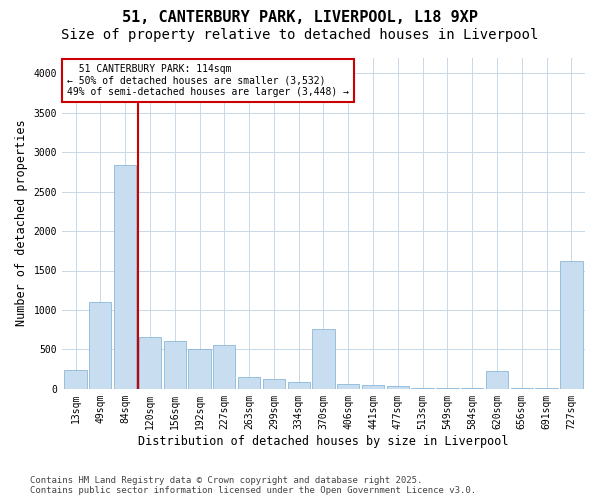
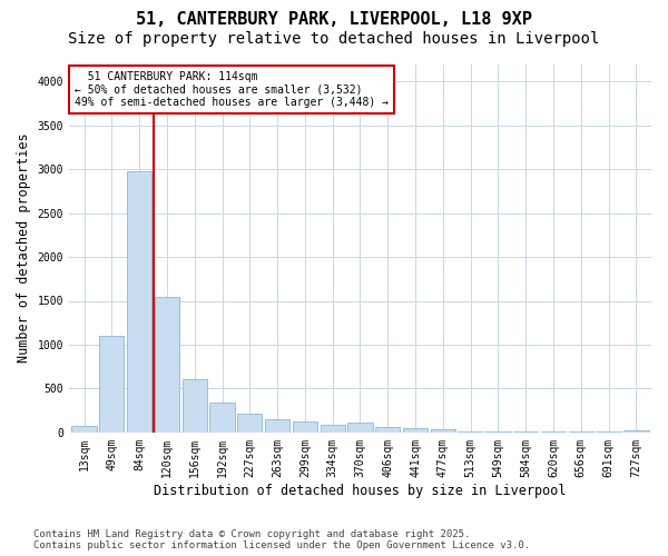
13sqm: 240 -> 80
84sqm: 2840 -> 2980
120sqm: 660 -> 1540
192sqm: 500 -> 340
227sqm: 560 -> 220
370sqm: 760 -> 110
620sqm: 220 -> 0
727sqm: 1620 -> 20
